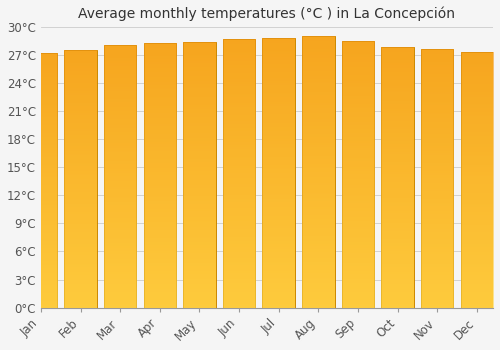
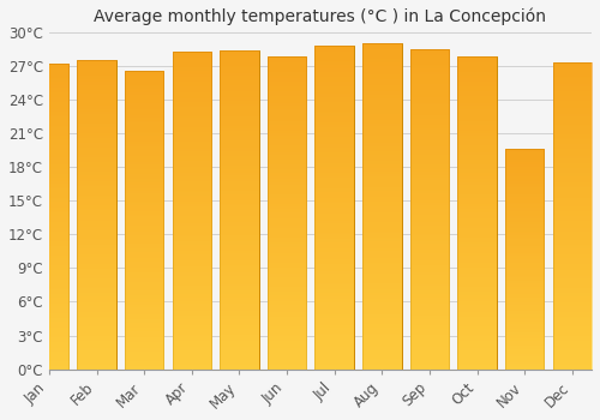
Mar: 28.0°C -> 26.6°C
Jun: 28.7°C -> 27.8°C
Nov: 27.6°C -> 19.6°C
